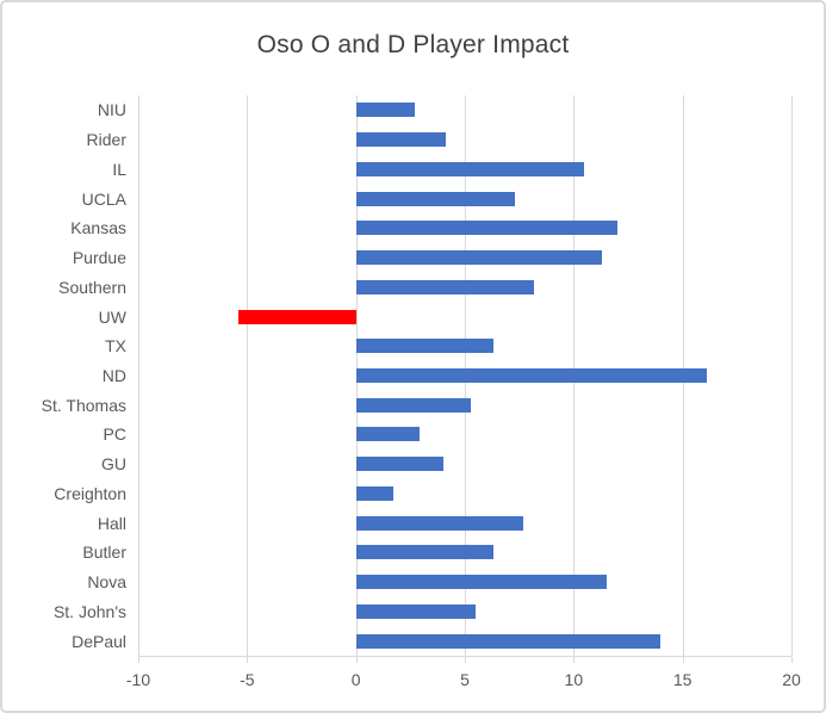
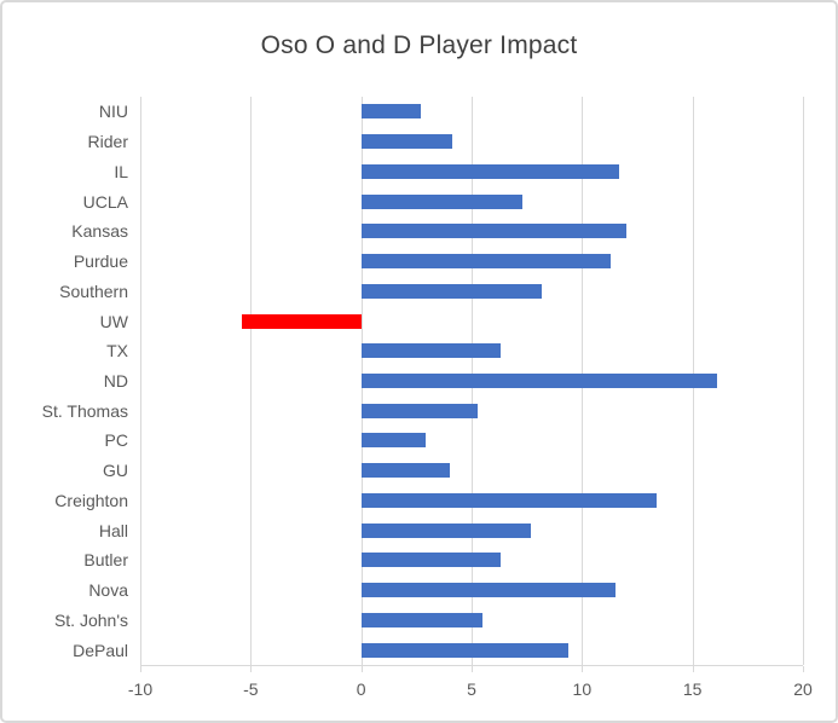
IL: 10.5 -> 11.7
Creighton: 1.7 -> 13.4
DePaul: 14.0 -> 9.4
